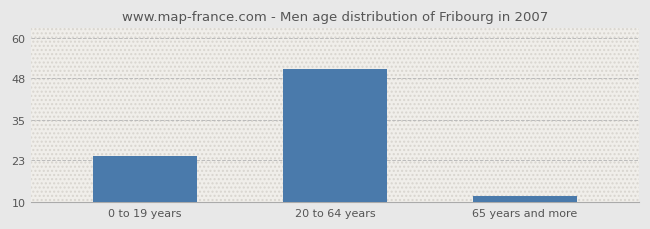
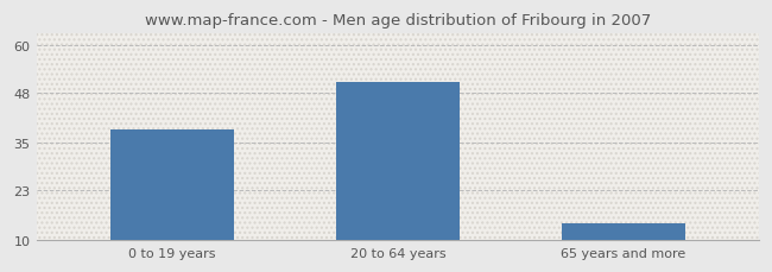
0 to 19 years: 24.0 -> 38.5
65 years and more: 12.0 -> 14.5
